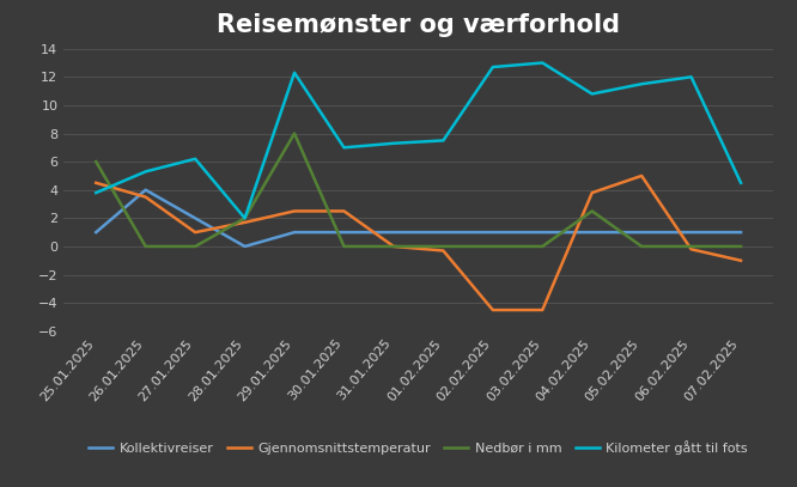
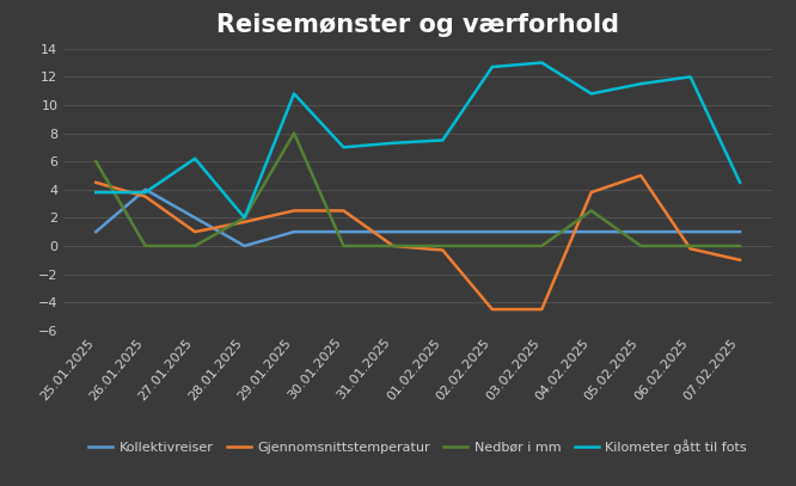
Kilometer gått til fots/26.01.2025: 5.3 -> 3.8
Kilometer gått til fots/29.01.2025: 12.3 -> 10.8
